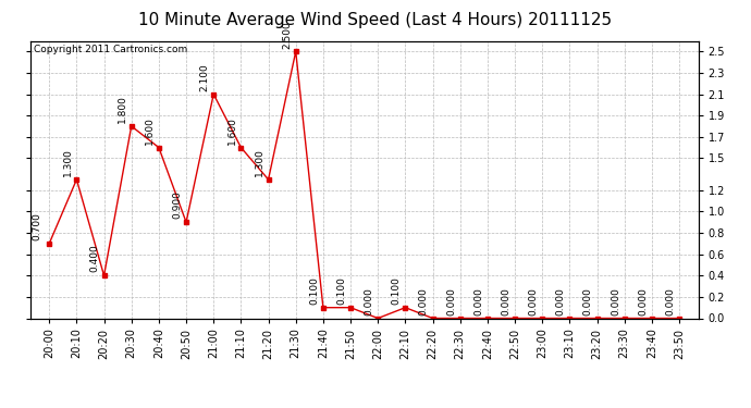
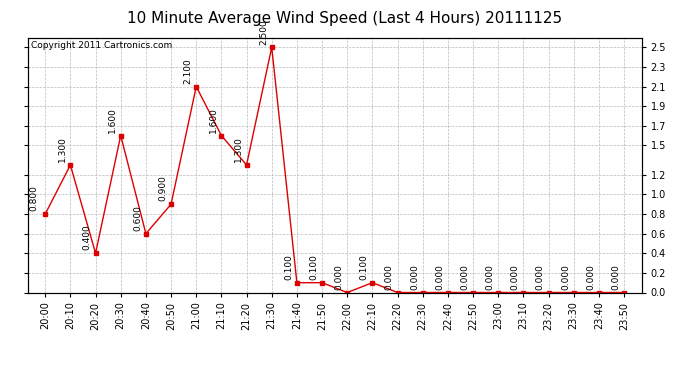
20:00: 0.700 -> 0.800
20:30: 1.800 -> 1.600
20:40: 1.600 -> 0.600
